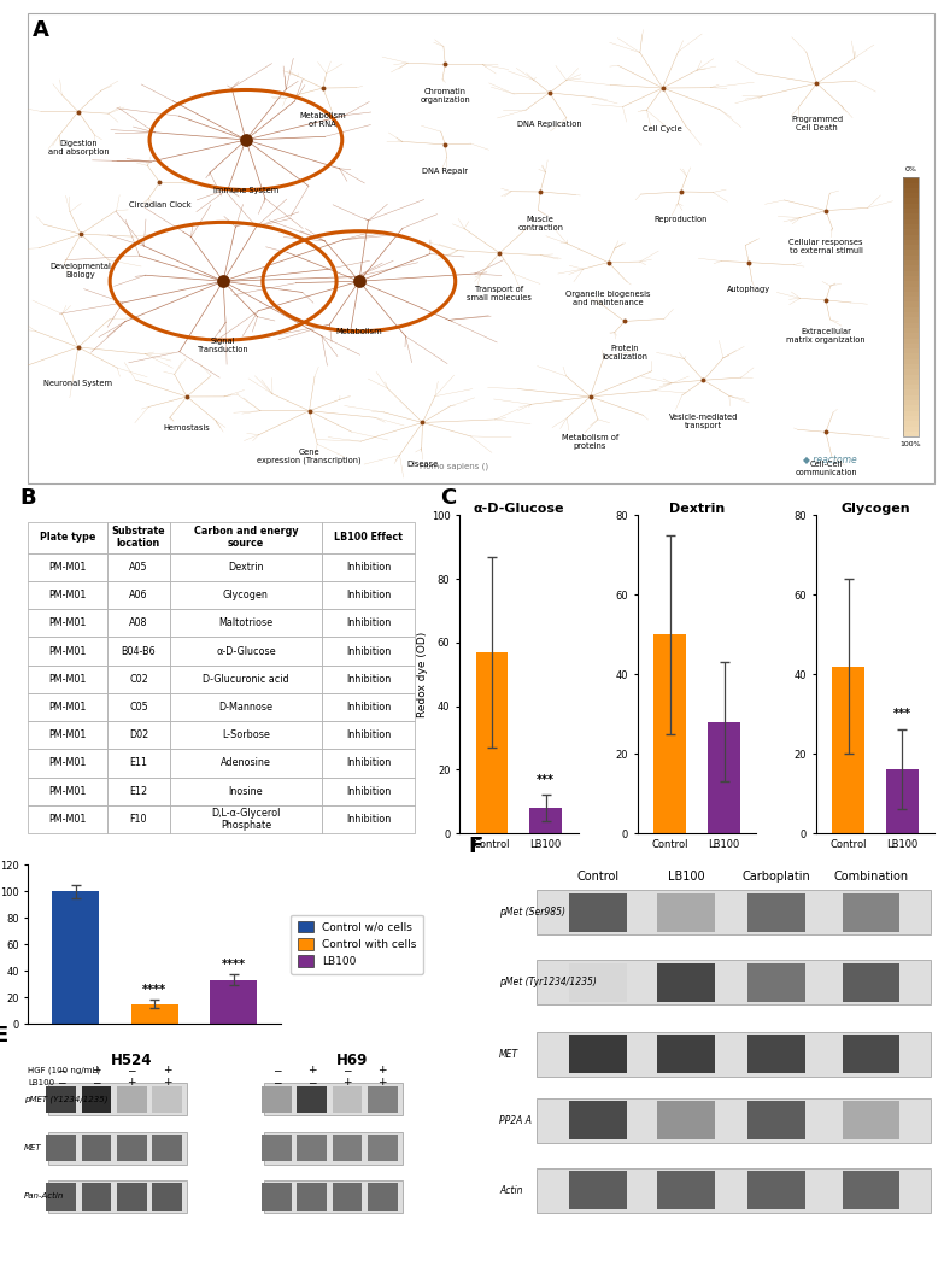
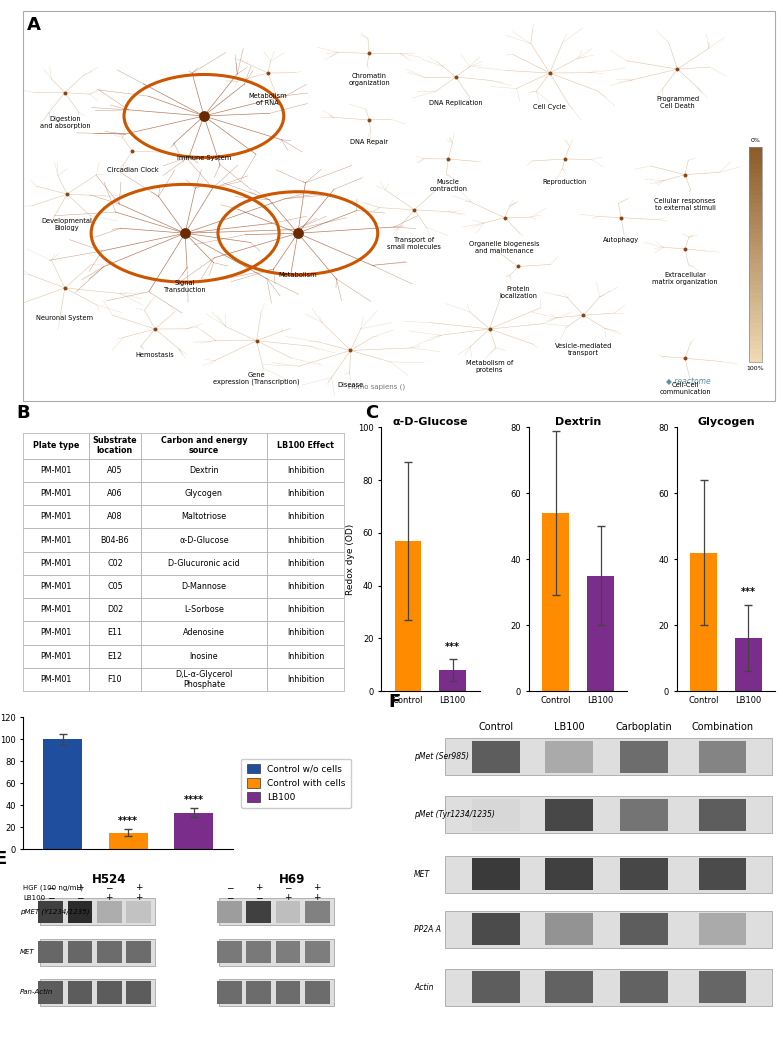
Dextrin/Control: 50 -> 54
Dextrin/LB100: 28 -> 35
